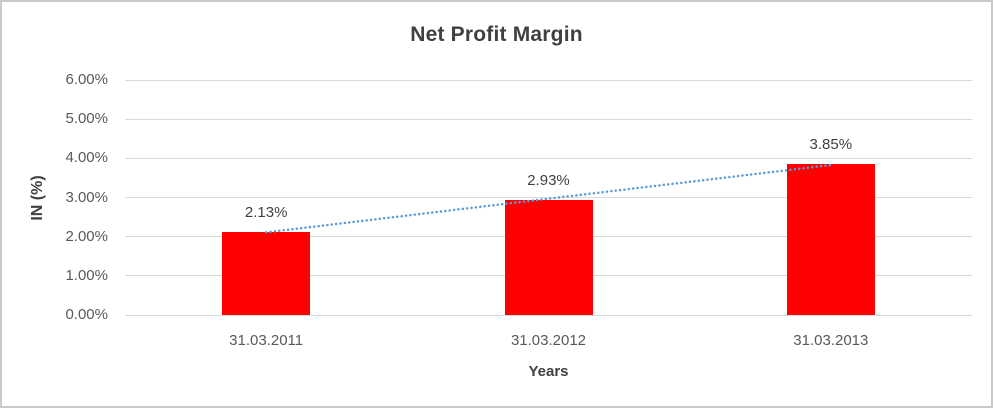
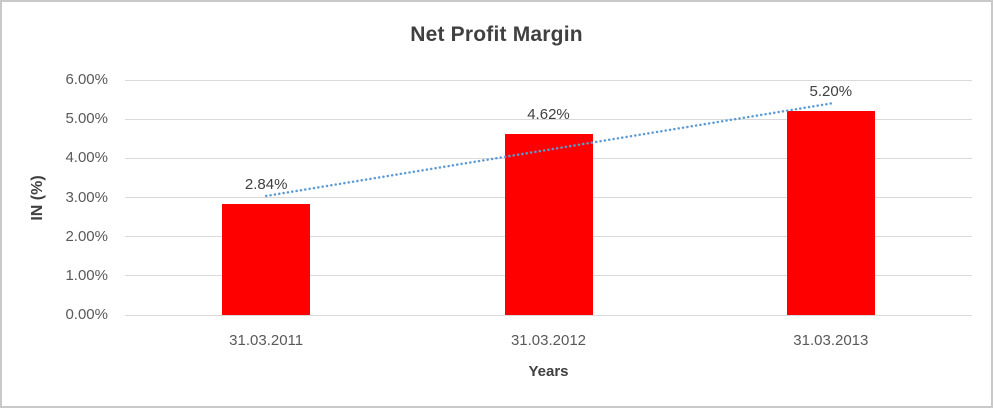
31.03.2011: 2.13% -> 2.84%
31.03.2012: 2.93% -> 4.62%
31.03.2013: 3.85% -> 5.20%
